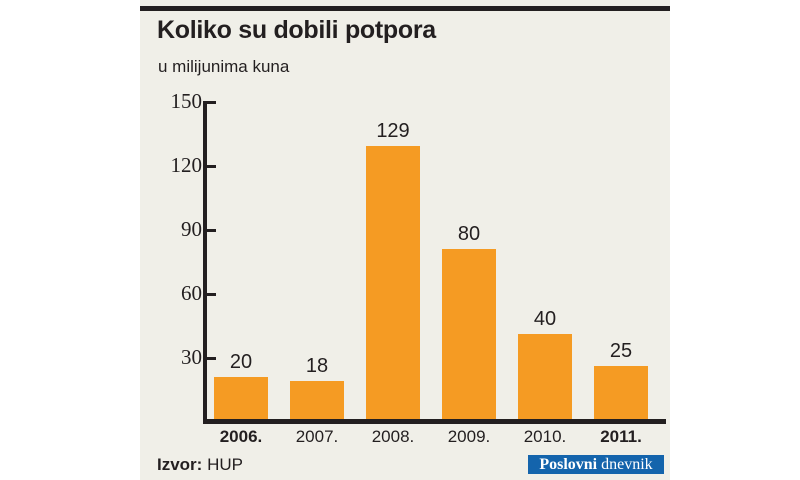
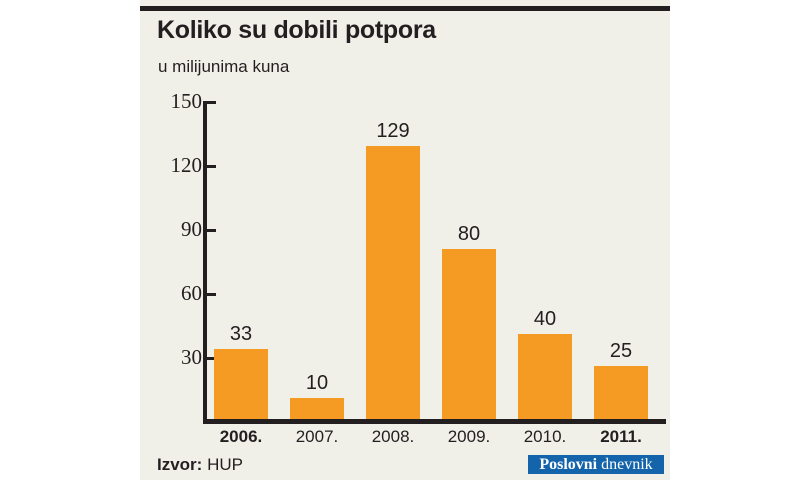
2006.: 20 -> 33
2007.: 18 -> 10
